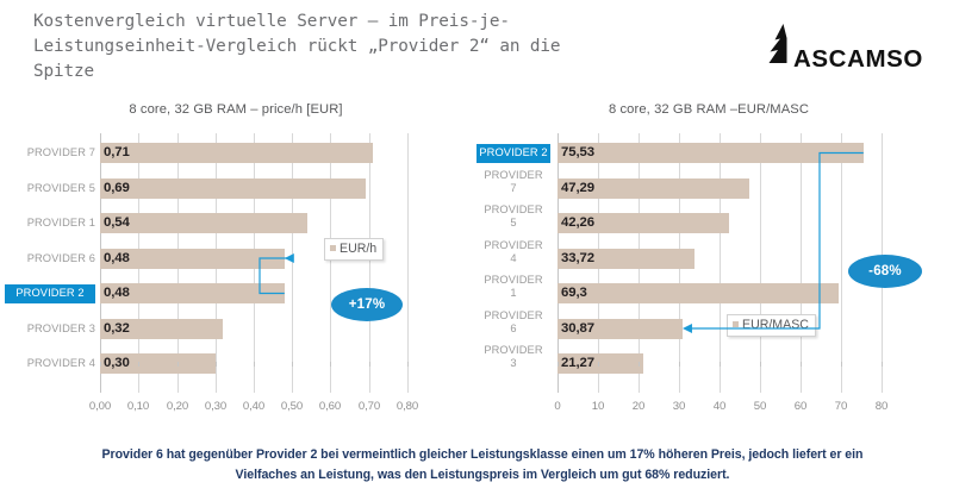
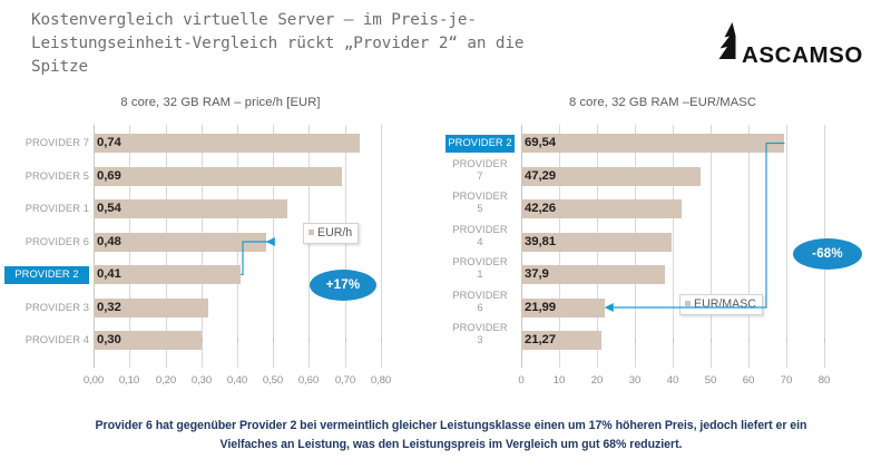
8 core, 32 GB RAM – price/h [EUR]/PROVIDER 7: 0,71 -> 0,74
8 core, 32 GB RAM – price/h [EUR]/PROVIDER 2: 0,48 -> 0,41
8 core, 32 GB RAM –EUR/MASC/PROVIDER 2: 75,53 -> 69,54
8 core, 32 GB RAM –EUR/MASC/PROVIDER 4: 33,72 -> 39,81
8 core, 32 GB RAM –EUR/MASC/PROVIDER 1: 69,3 -> 37,9
8 core, 32 GB RAM –EUR/MASC/PROVIDER 6: 30,87 -> 21,99
